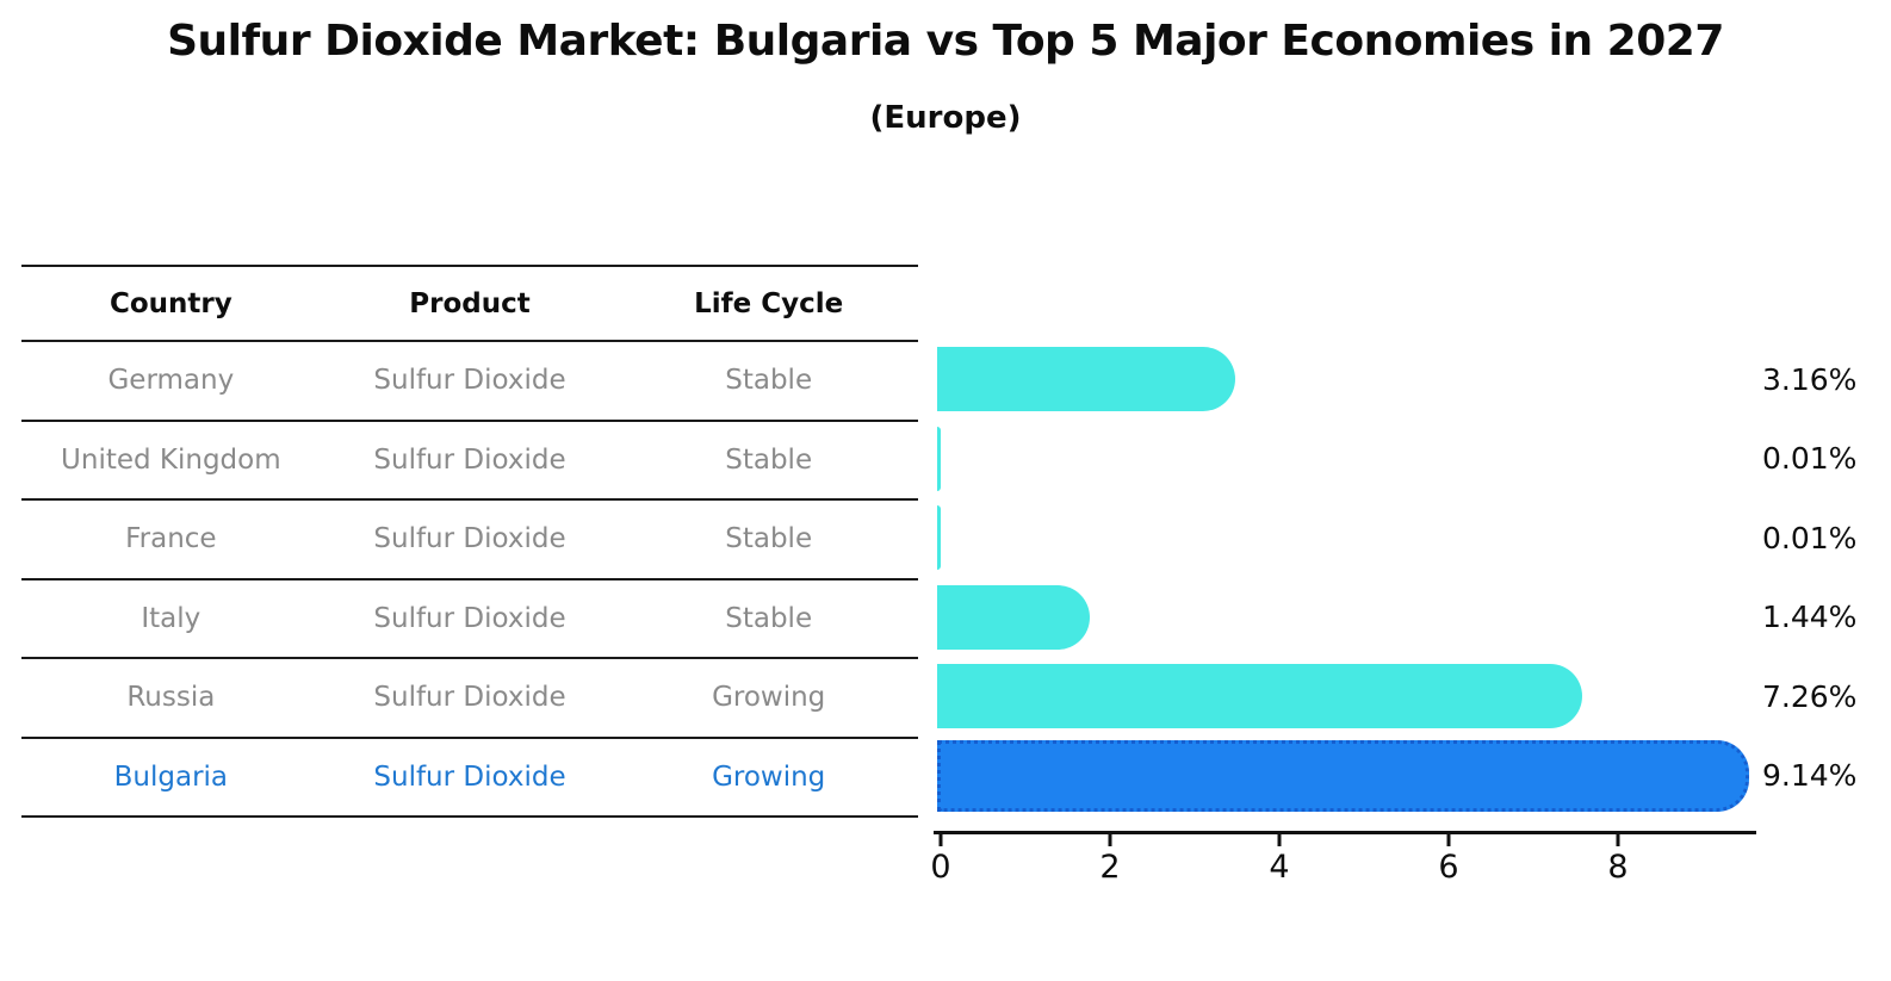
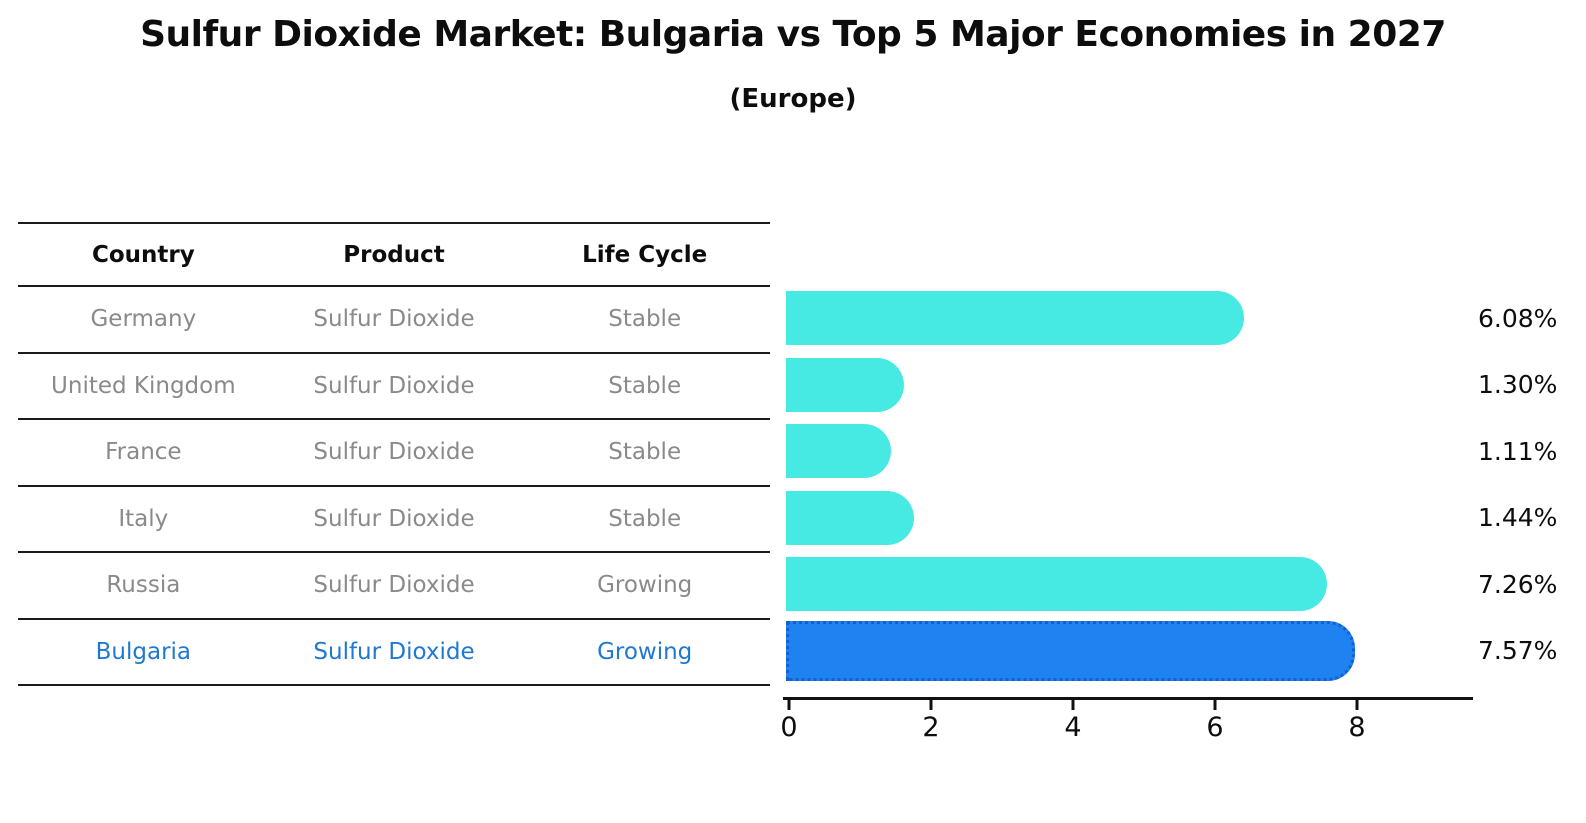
Germany: 3.16% -> 6.08%
United Kingdom: 0.01% -> 1.30%
France: 0.01% -> 1.11%
Bulgaria: 9.14% -> 7.57%
